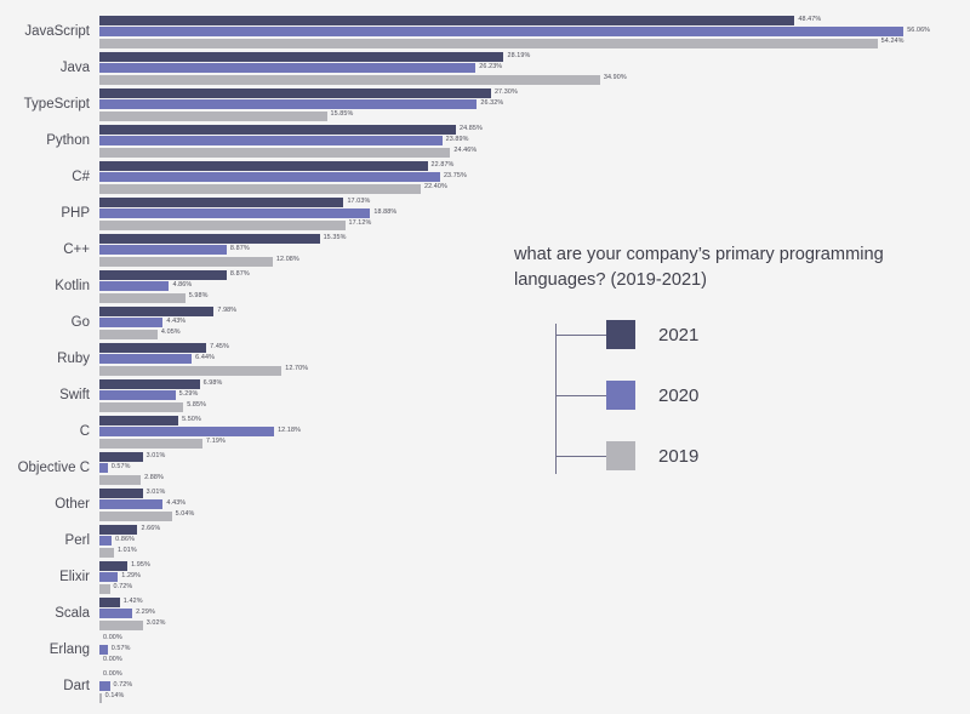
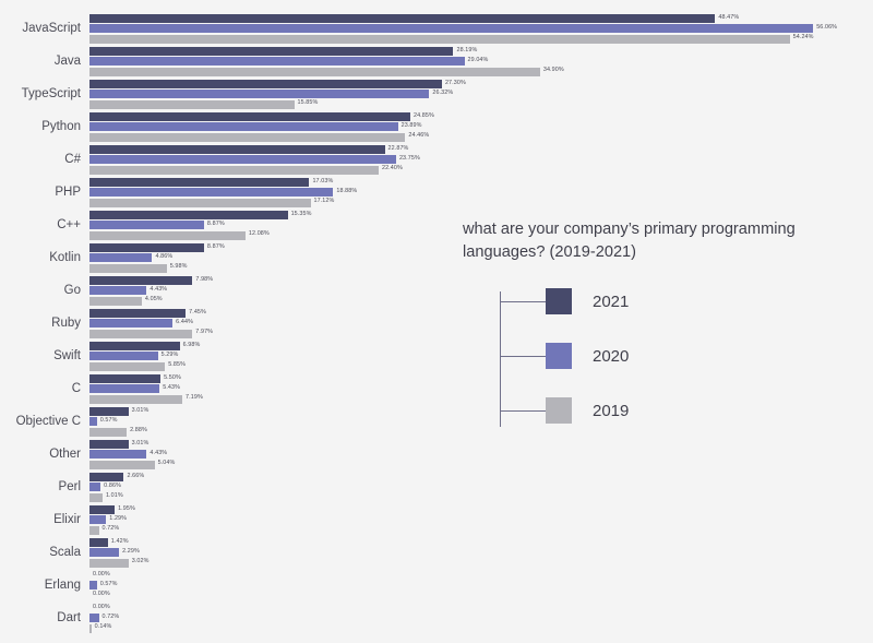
2020/Java: 26.23% -> 29.04%
2019/Ruby: 12.70% -> 7.97%
2020/C: 12.18% -> 5.43%
